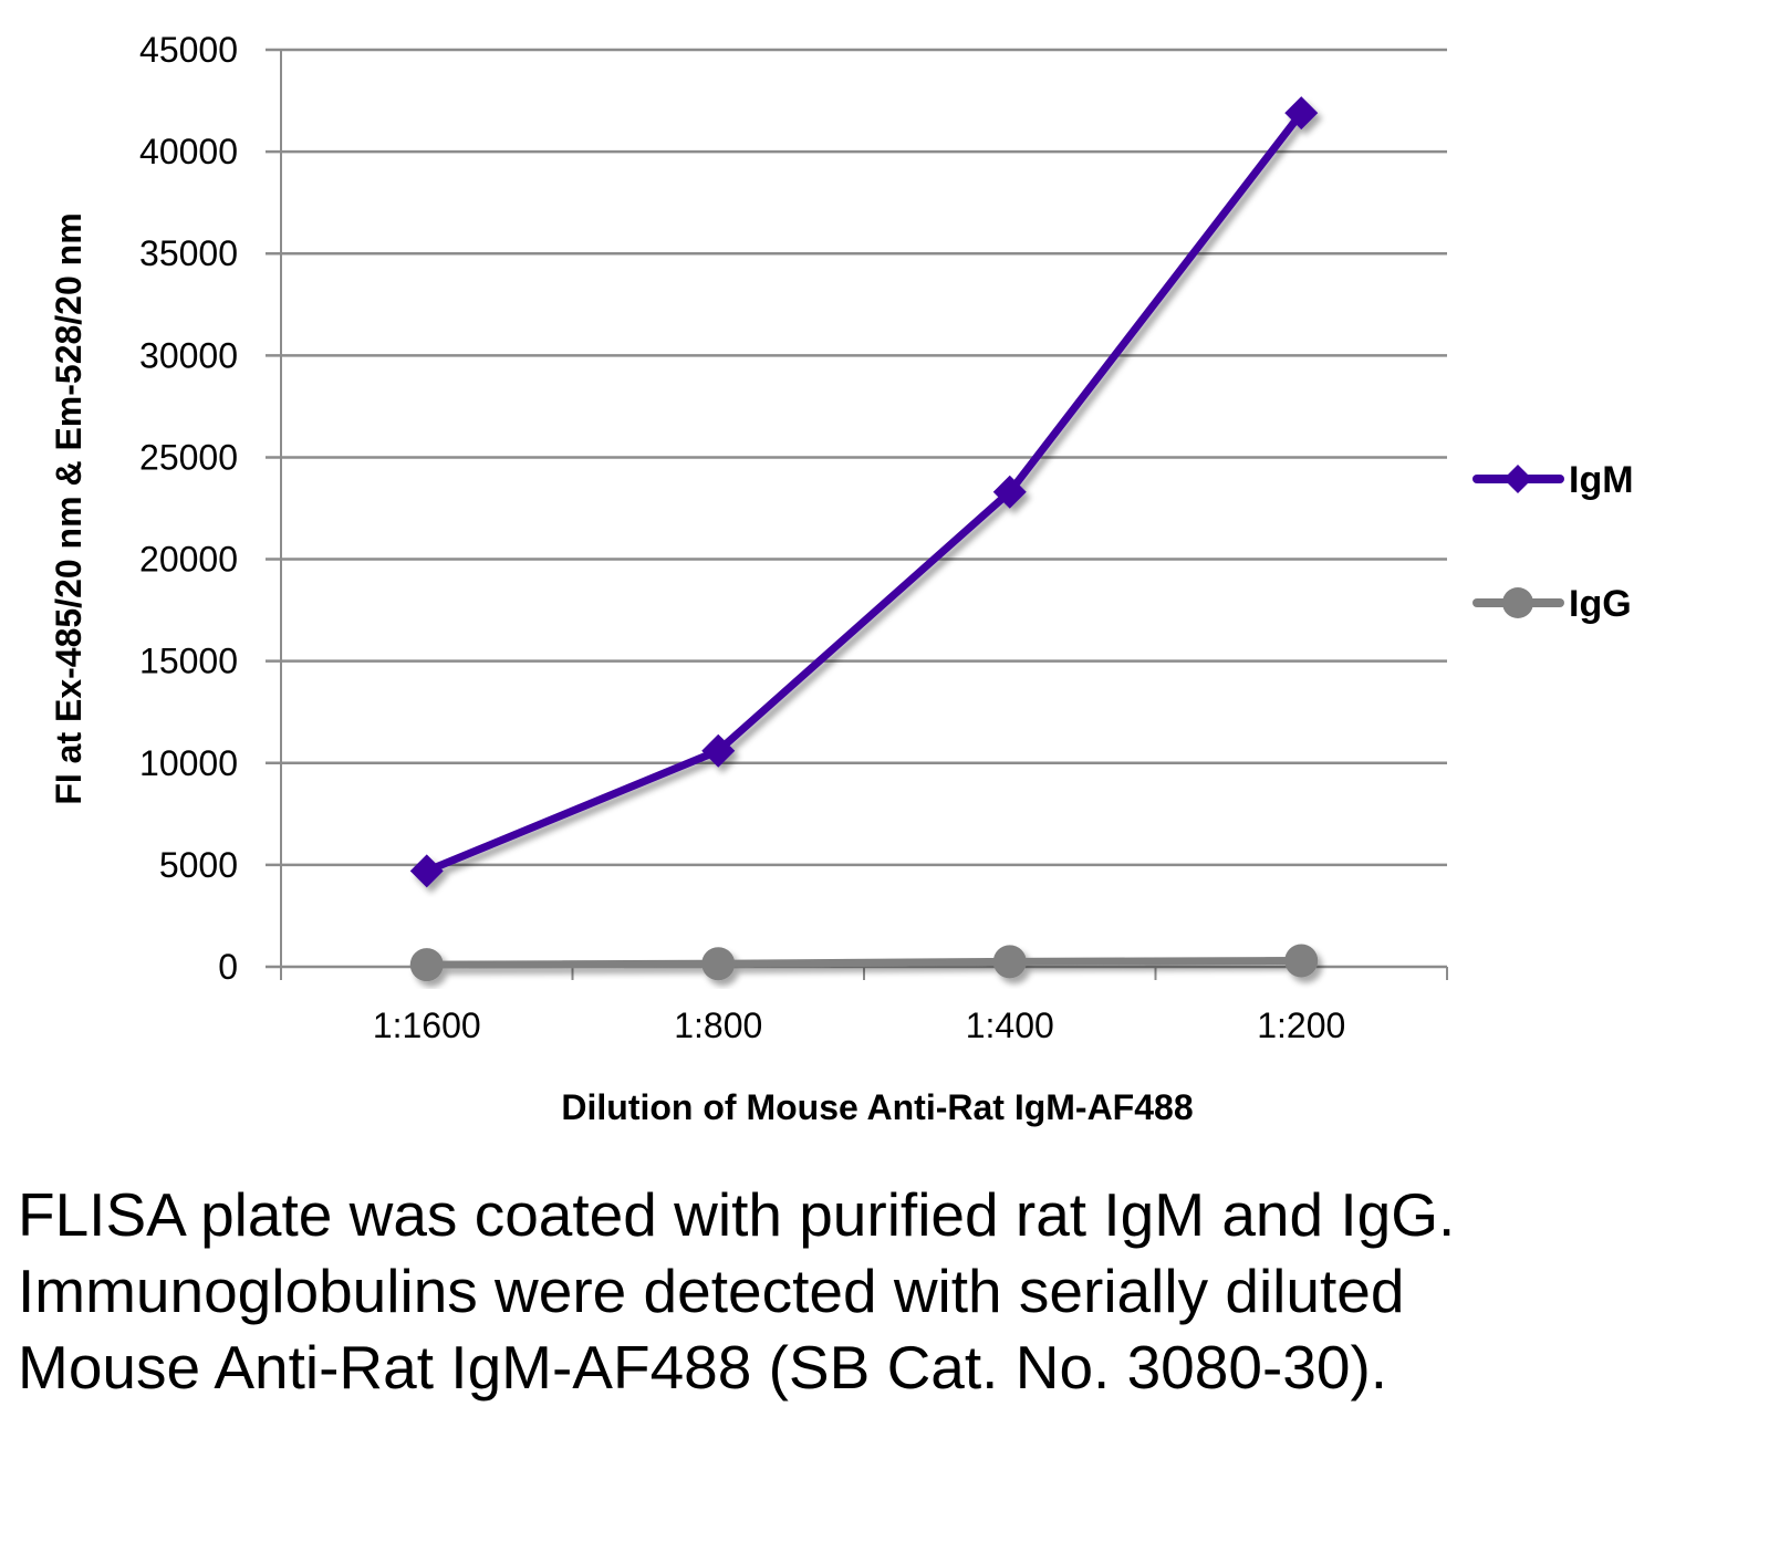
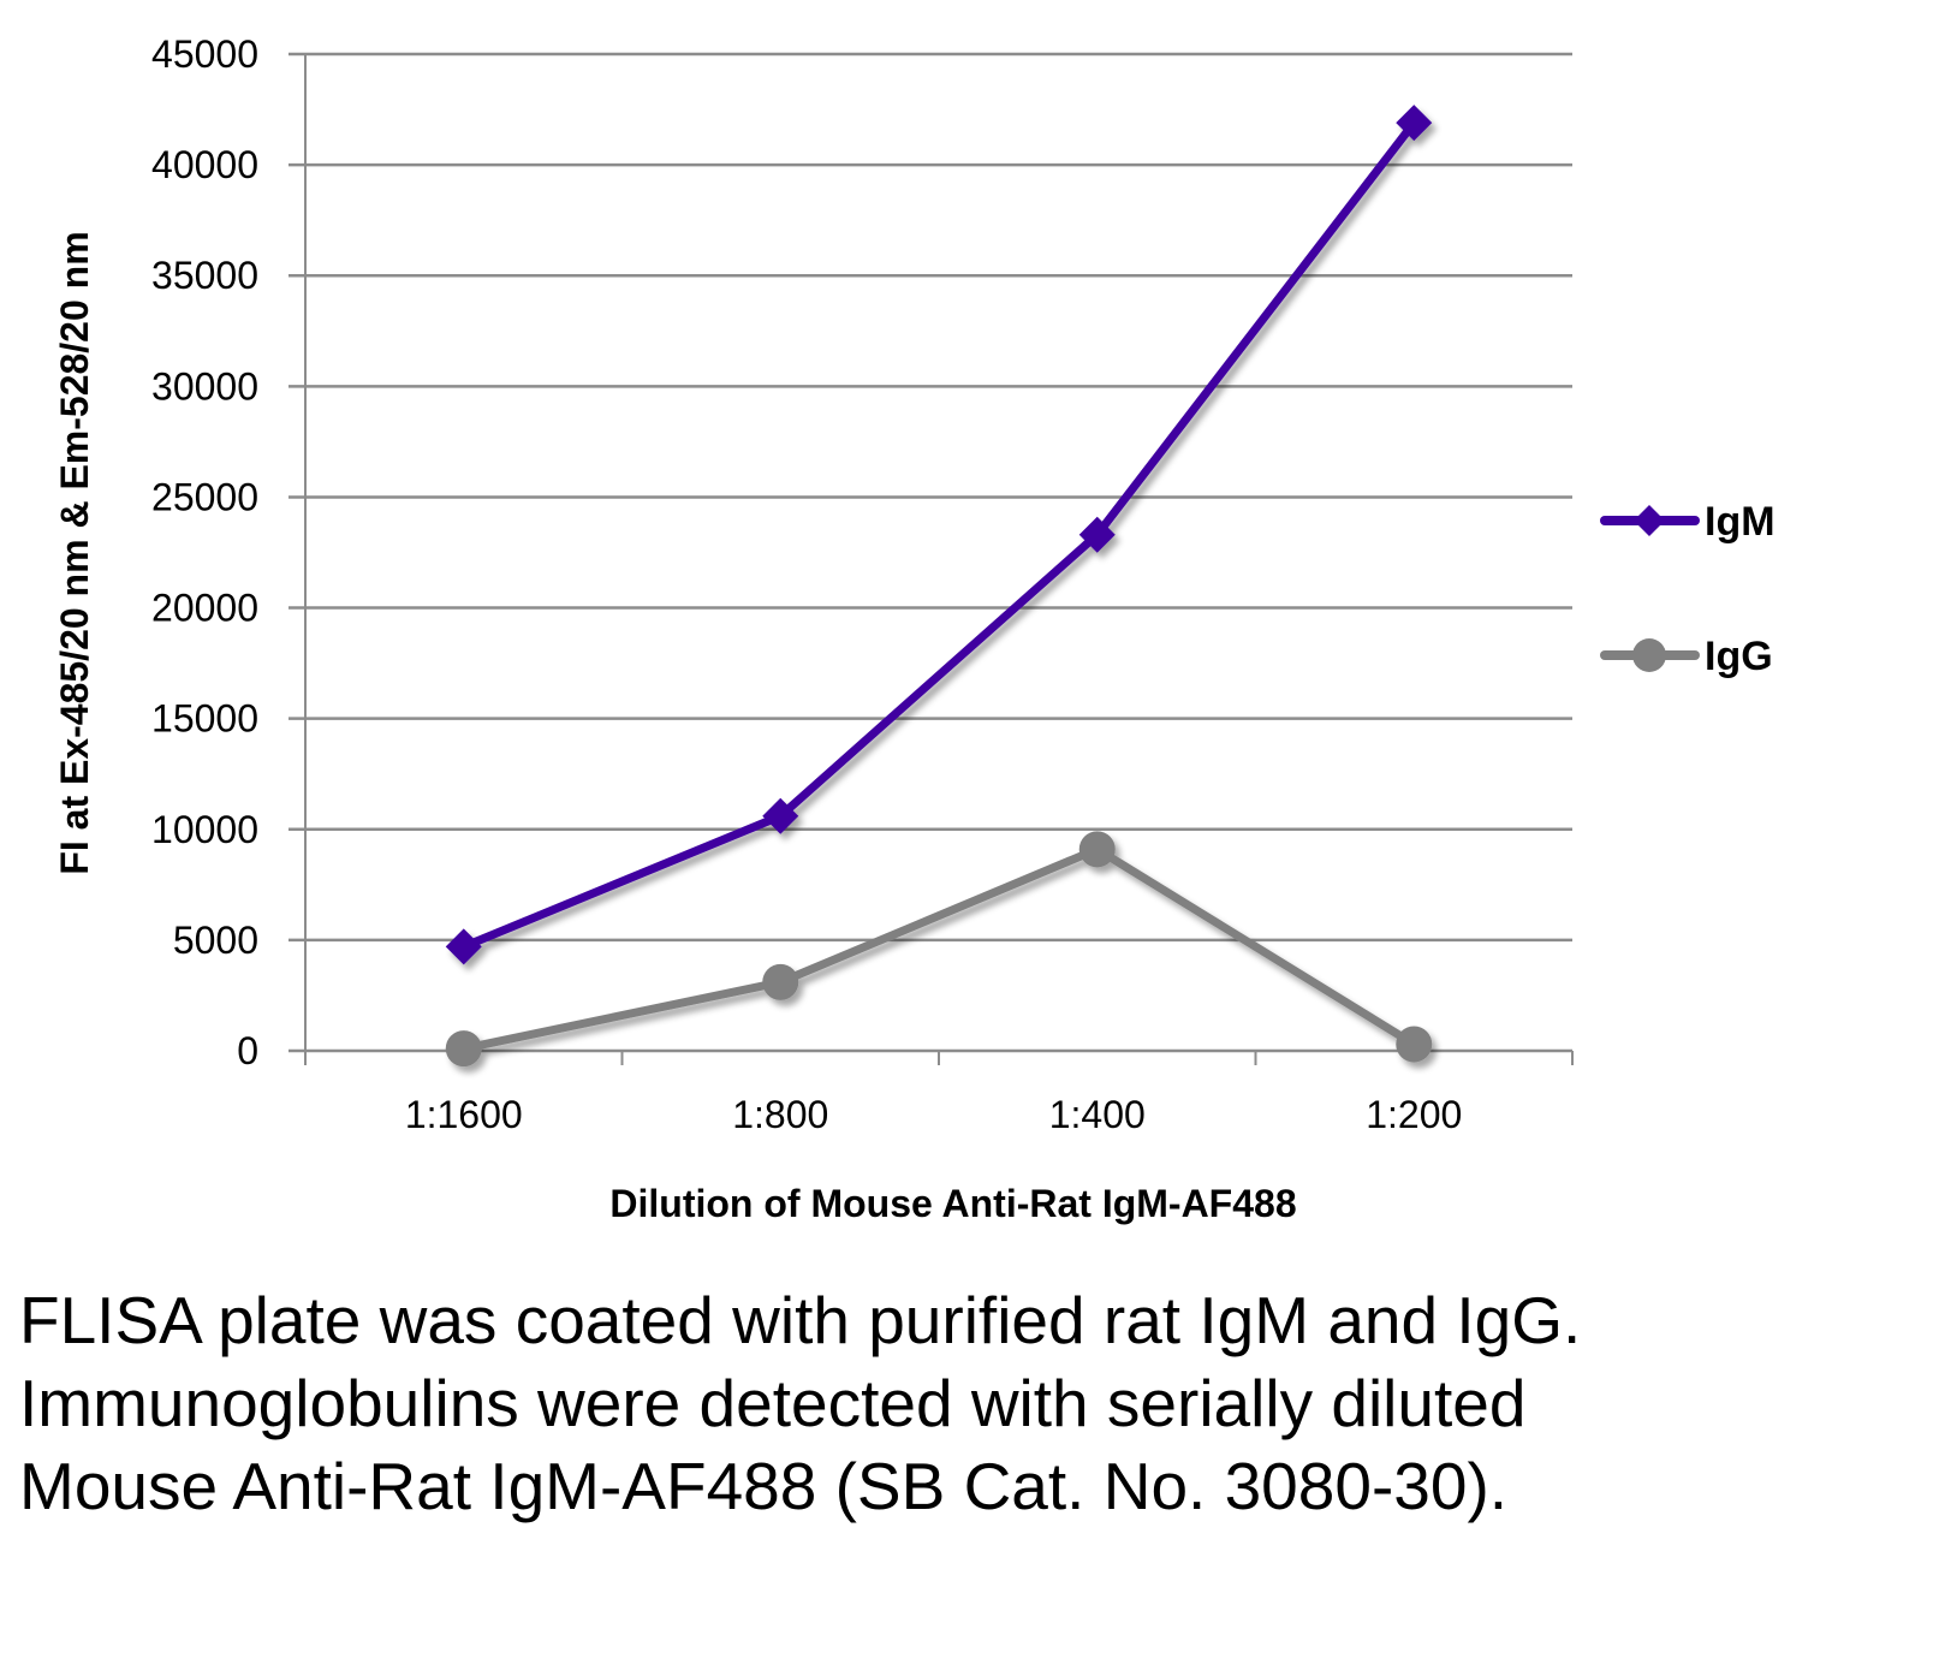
IgG/1:800: 200 -> 3100
IgG/1:400: 200 -> 9100
